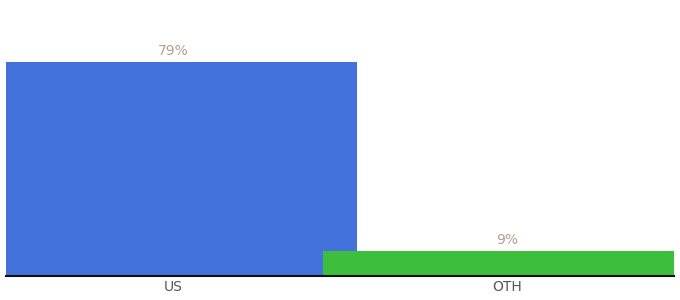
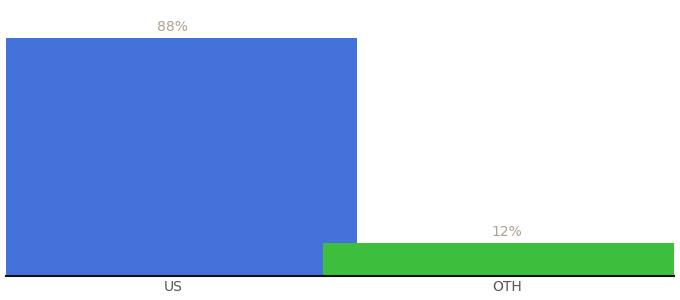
US: 79% -> 88%
OTH: 9% -> 12%
